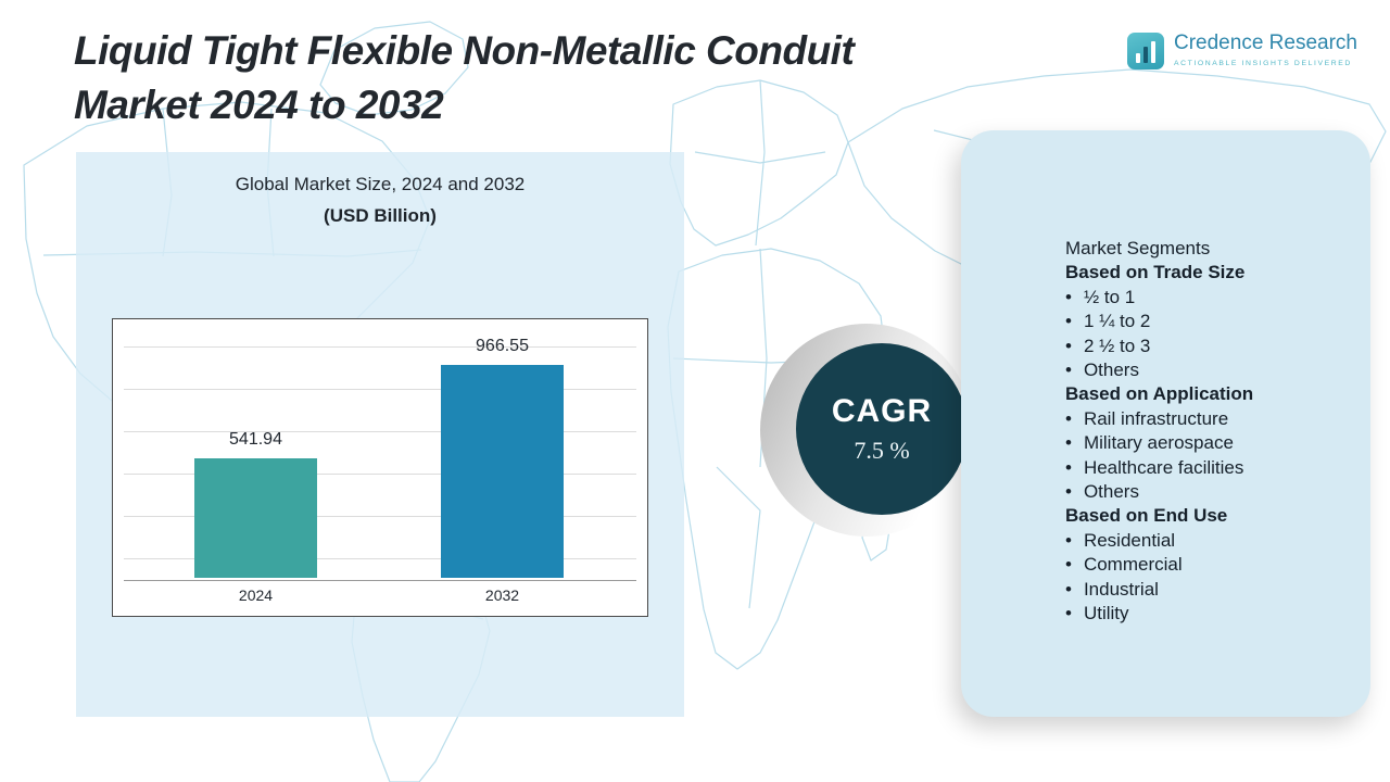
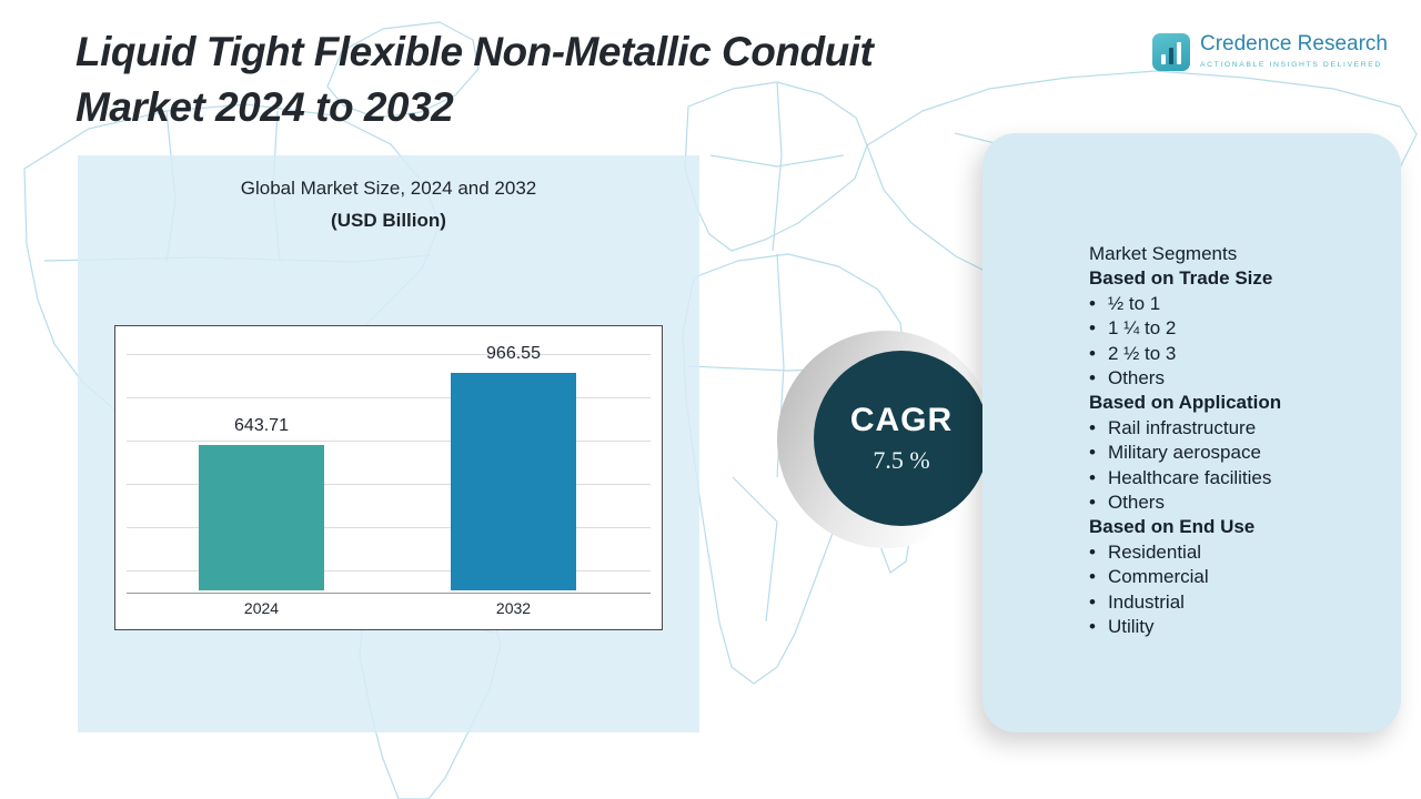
2024: 541.94 -> 643.71
